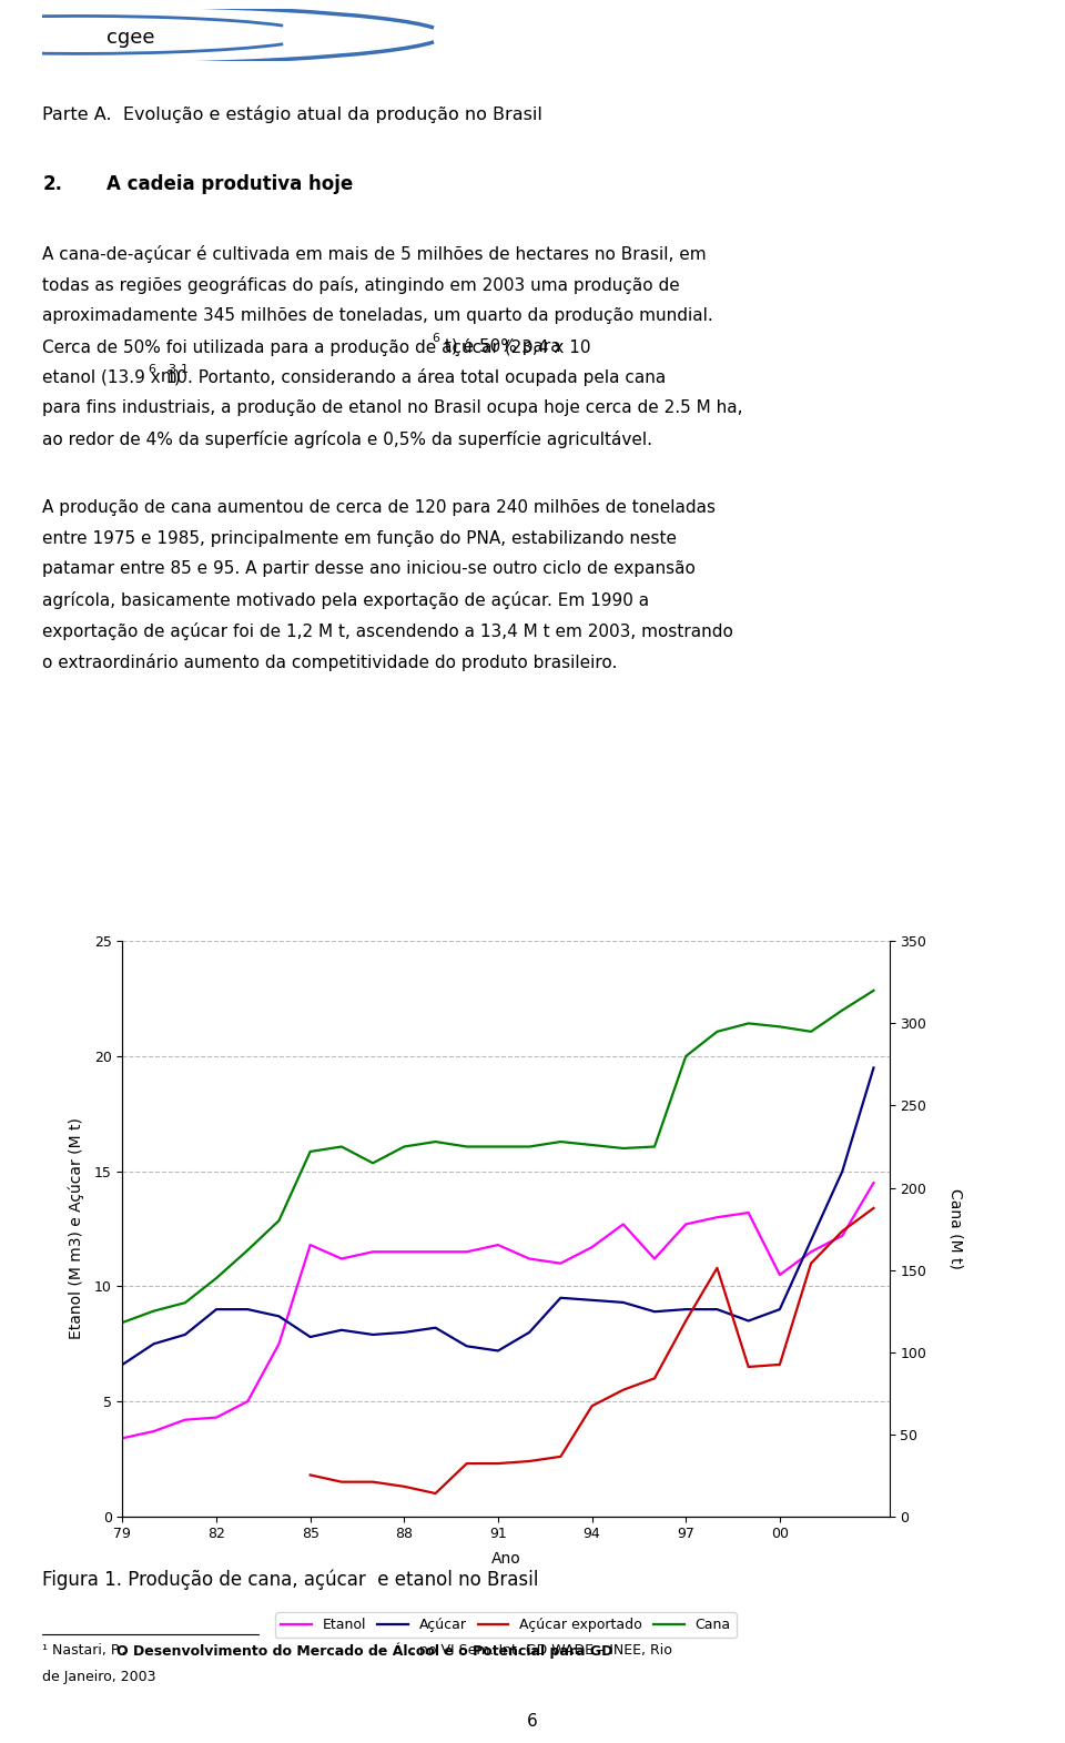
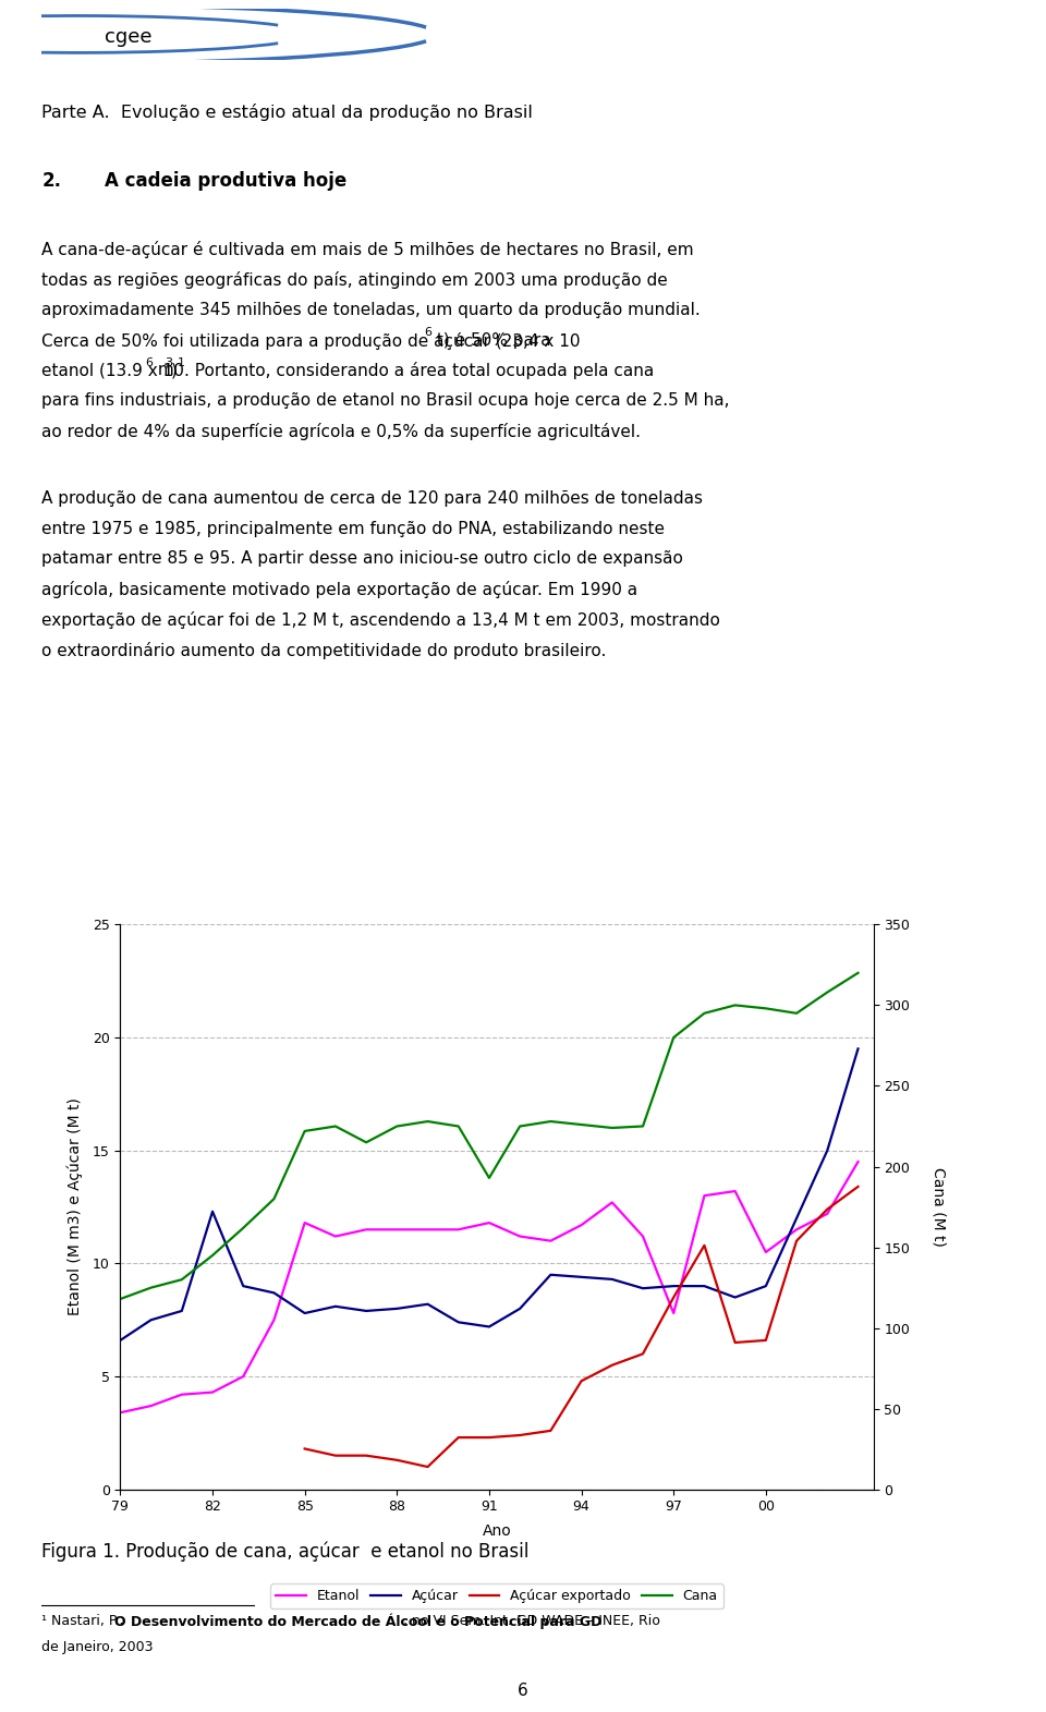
Açúcar/82: 9.0 -> 12.3
Cana/91: 225 -> 193
Etanol/97: 12.7 -> 7.8
